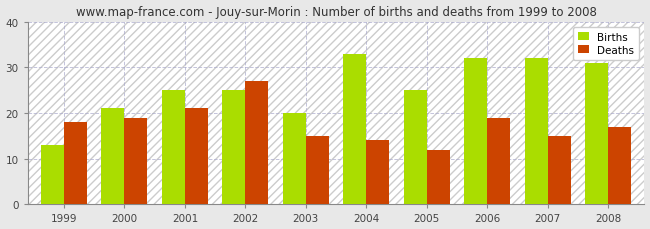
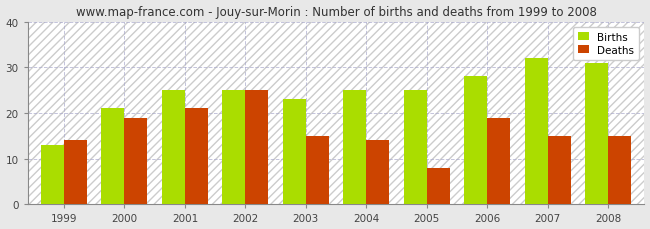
Deaths/1999: 18 -> 14
Deaths/2002: 27 -> 25
Births/2003: 20 -> 23
Births/2004: 33 -> 25
Deaths/2005: 12 -> 8
Births/2006: 32 -> 28
Deaths/2008: 17 -> 15
